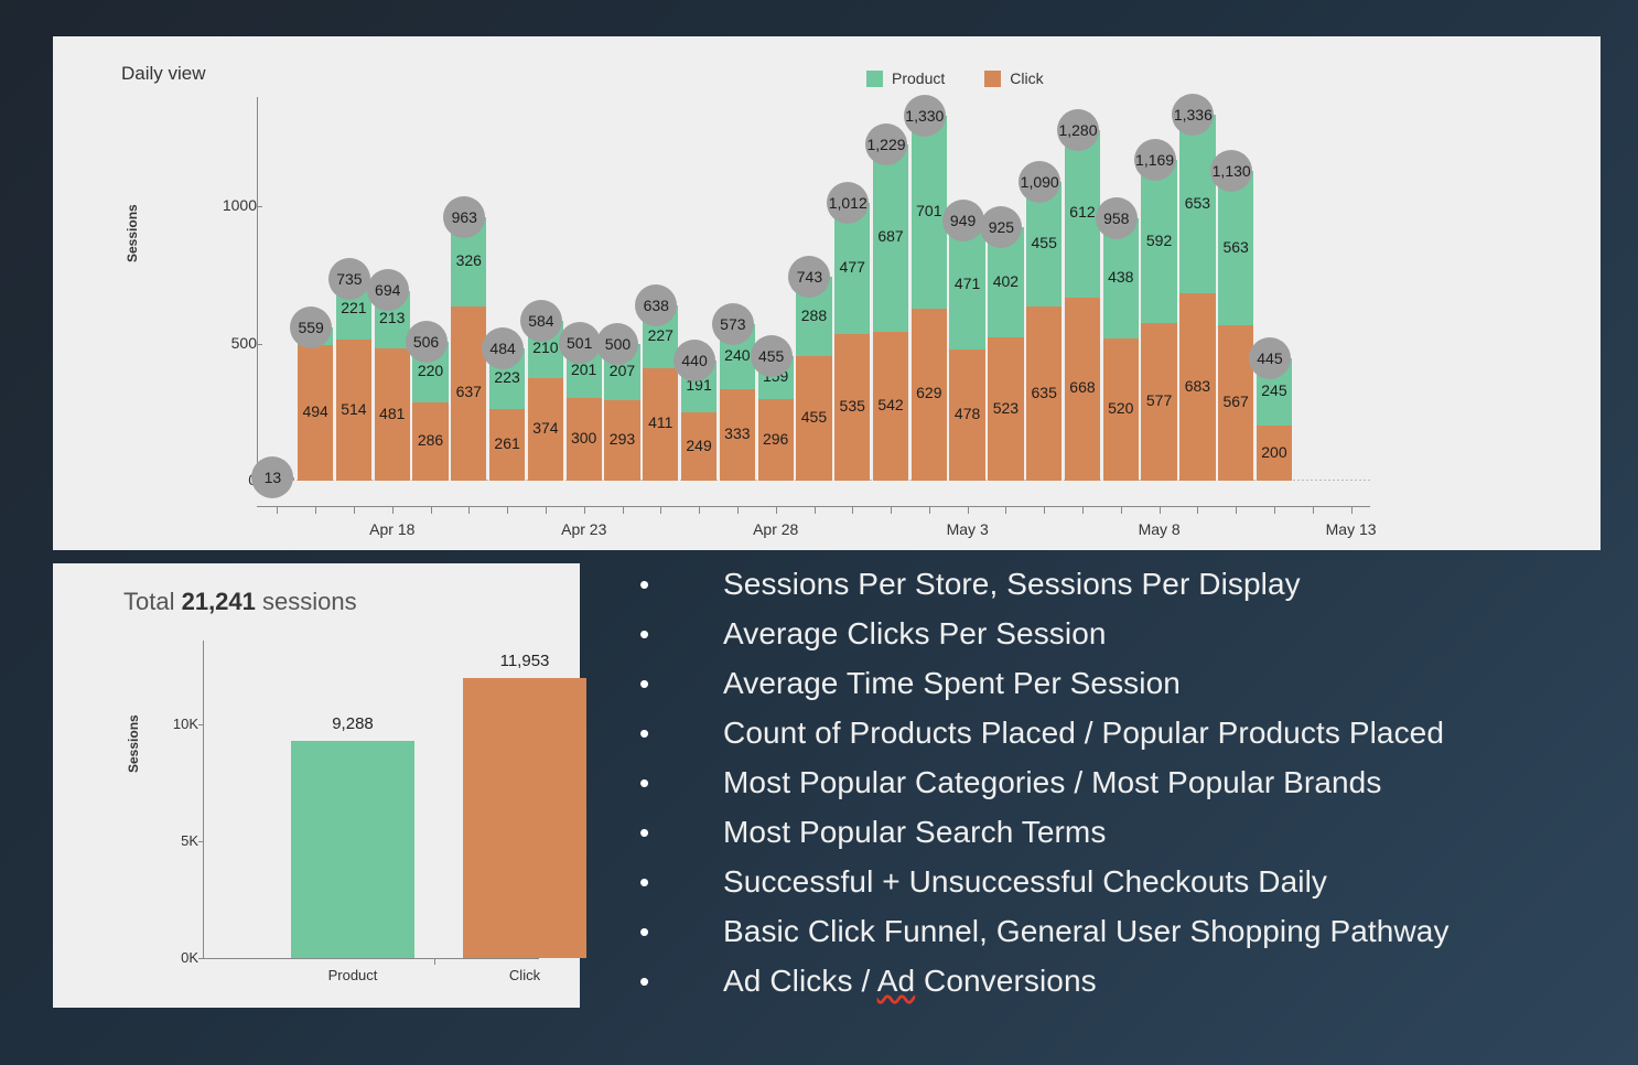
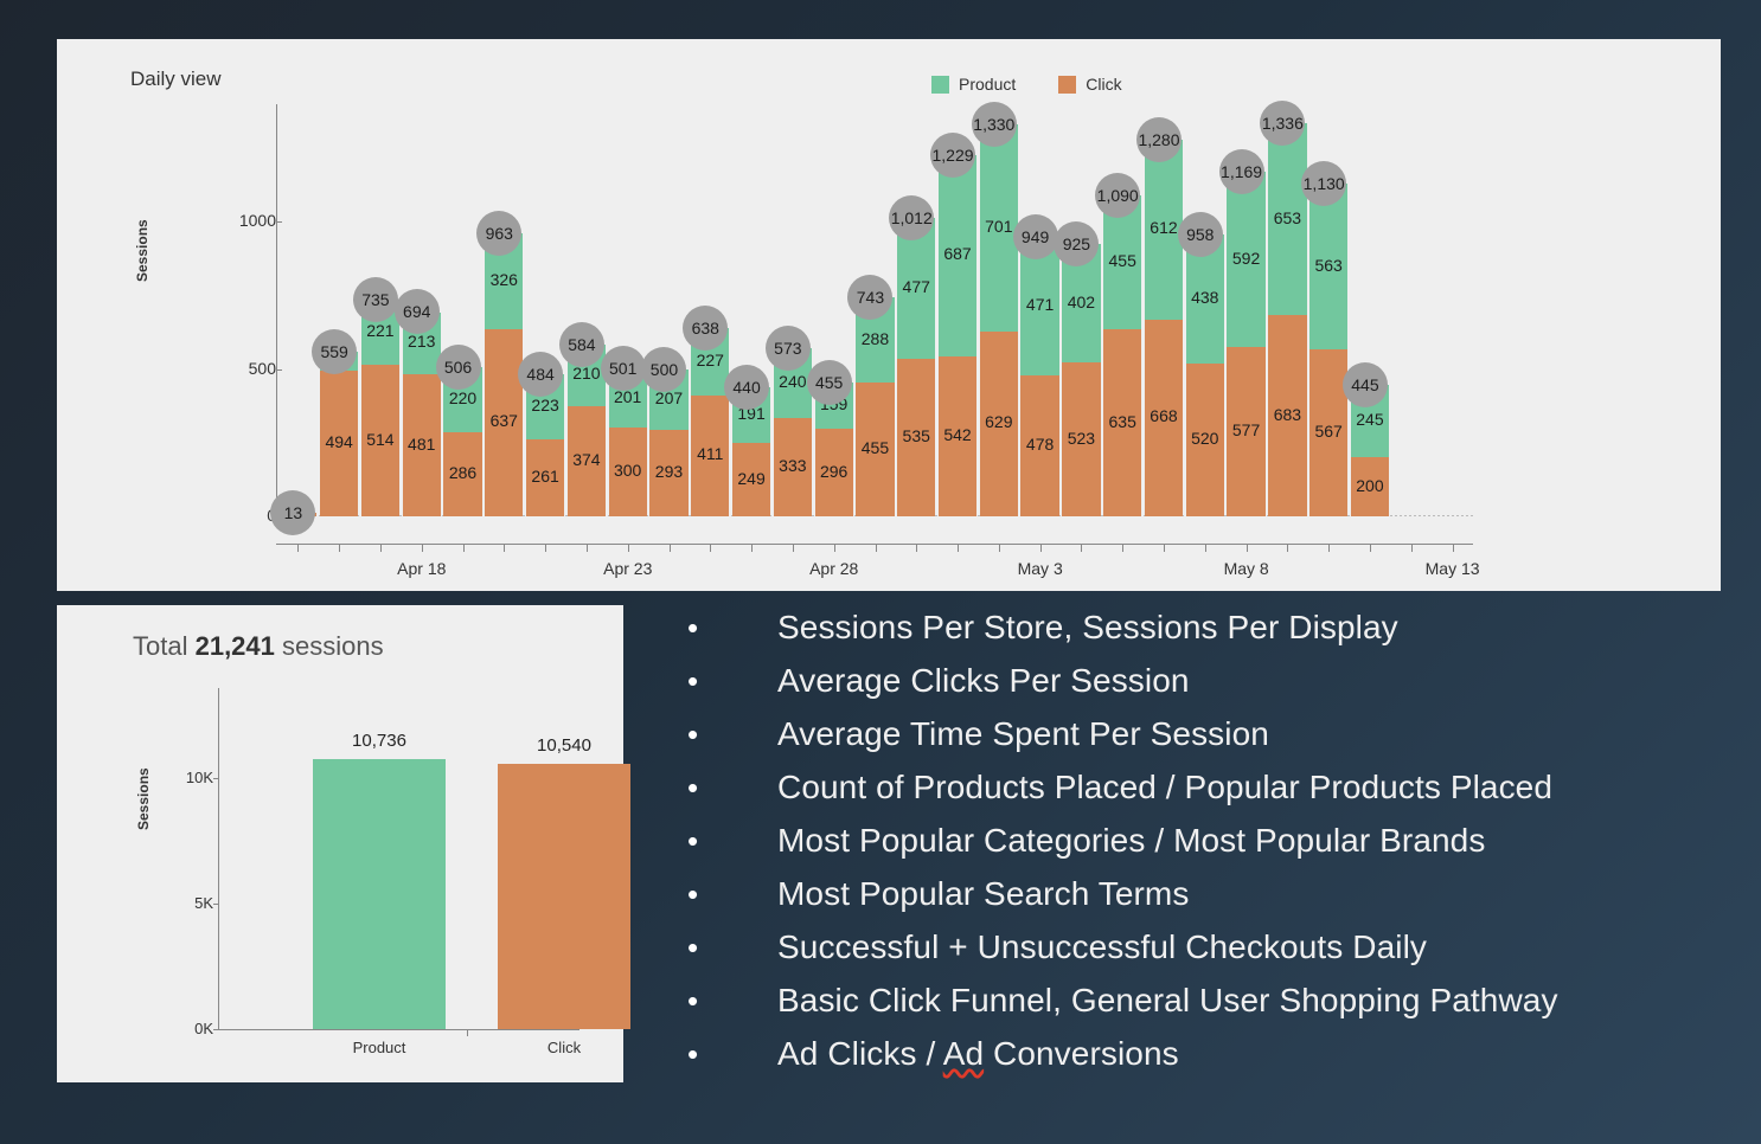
Total 21,241 sessions/Product: 9,288 -> 10,736
Total 21,241 sessions/Click: 11,953 -> 10,540
